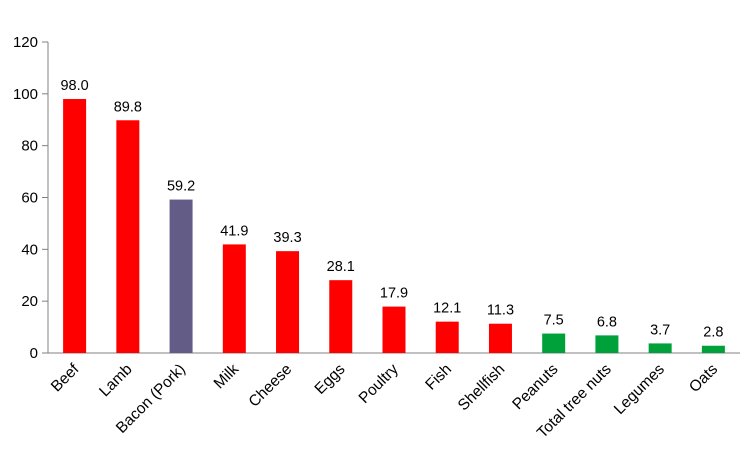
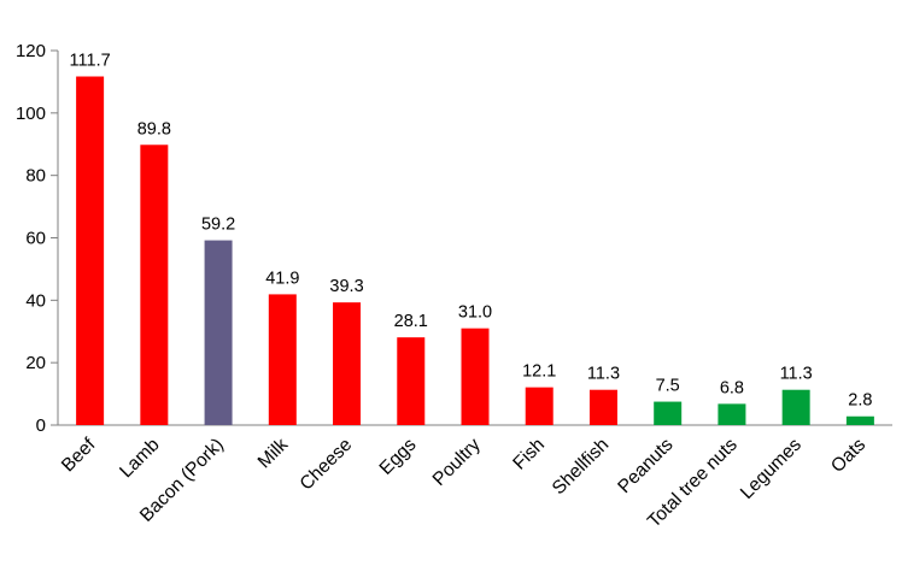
Beef: 98.0 -> 111.7
Poultry: 17.9 -> 31.0
Legumes: 3.7 -> 11.3
